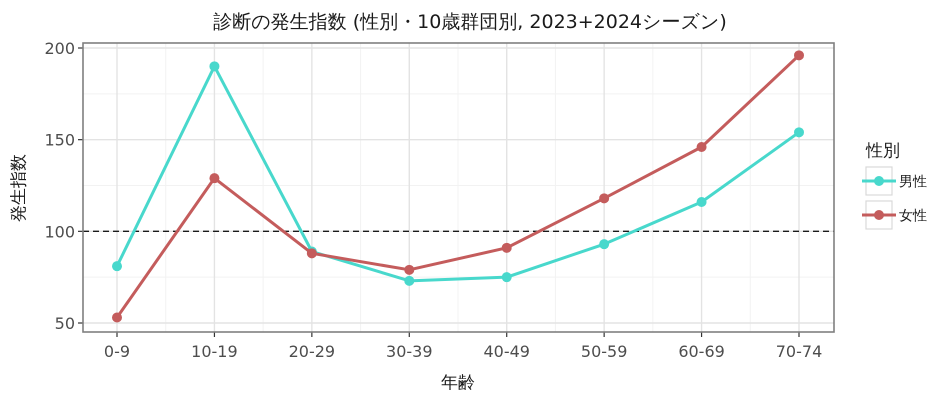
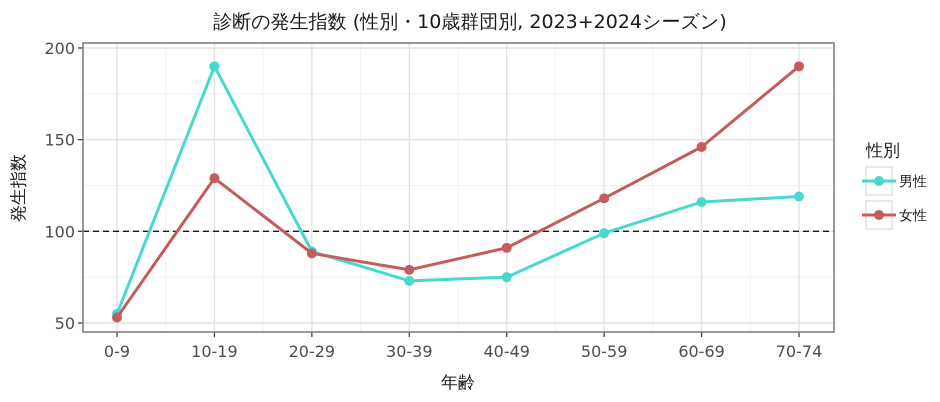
男性/0-9: 81 -> 55
男性/50-59: 93 -> 99
男性/70-74: 154 -> 119
女性/70-74: 196 -> 190
